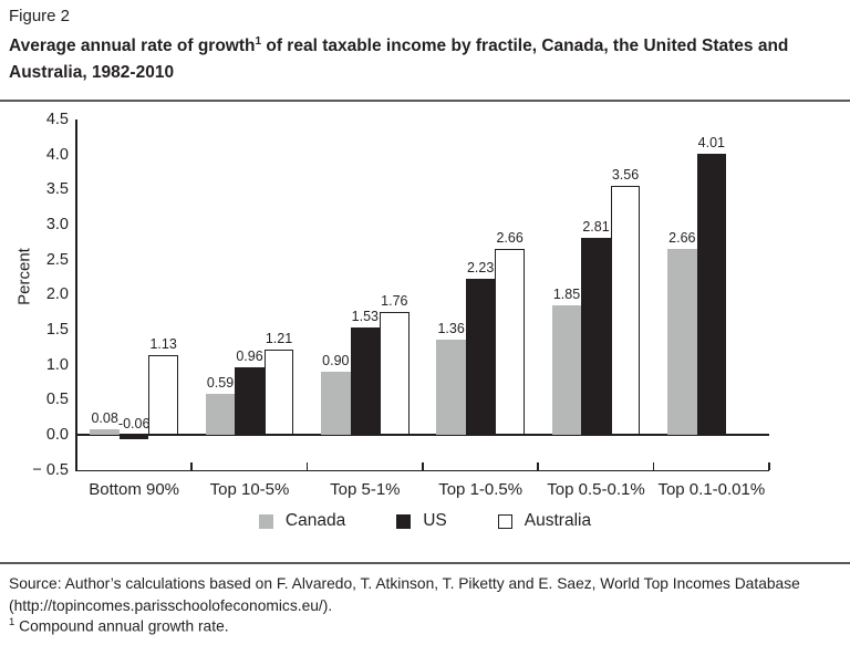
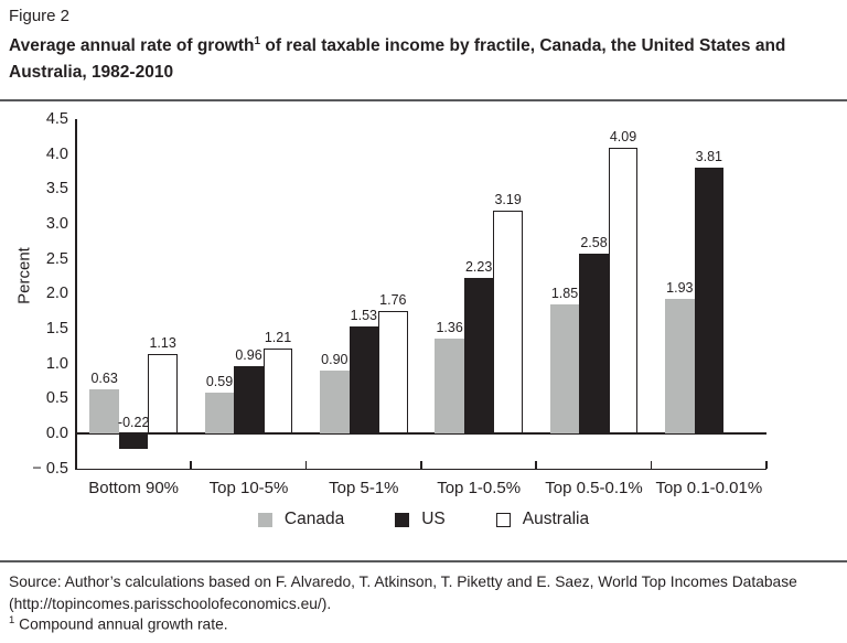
Canada/Bottom 90%: 0.08 -> 0.63
US/Bottom 90%: -0.06 -> -0.22
Australia/Top 1-0.5%: 2.66 -> 3.19
US/Top 0.5-0.1%: 2.81 -> 2.58
Australia/Top 0.5-0.1%: 3.56 -> 4.09
Canada/Top 0.1-0.01%: 2.66 -> 1.93
US/Top 0.1-0.01%: 4.01 -> 3.81
